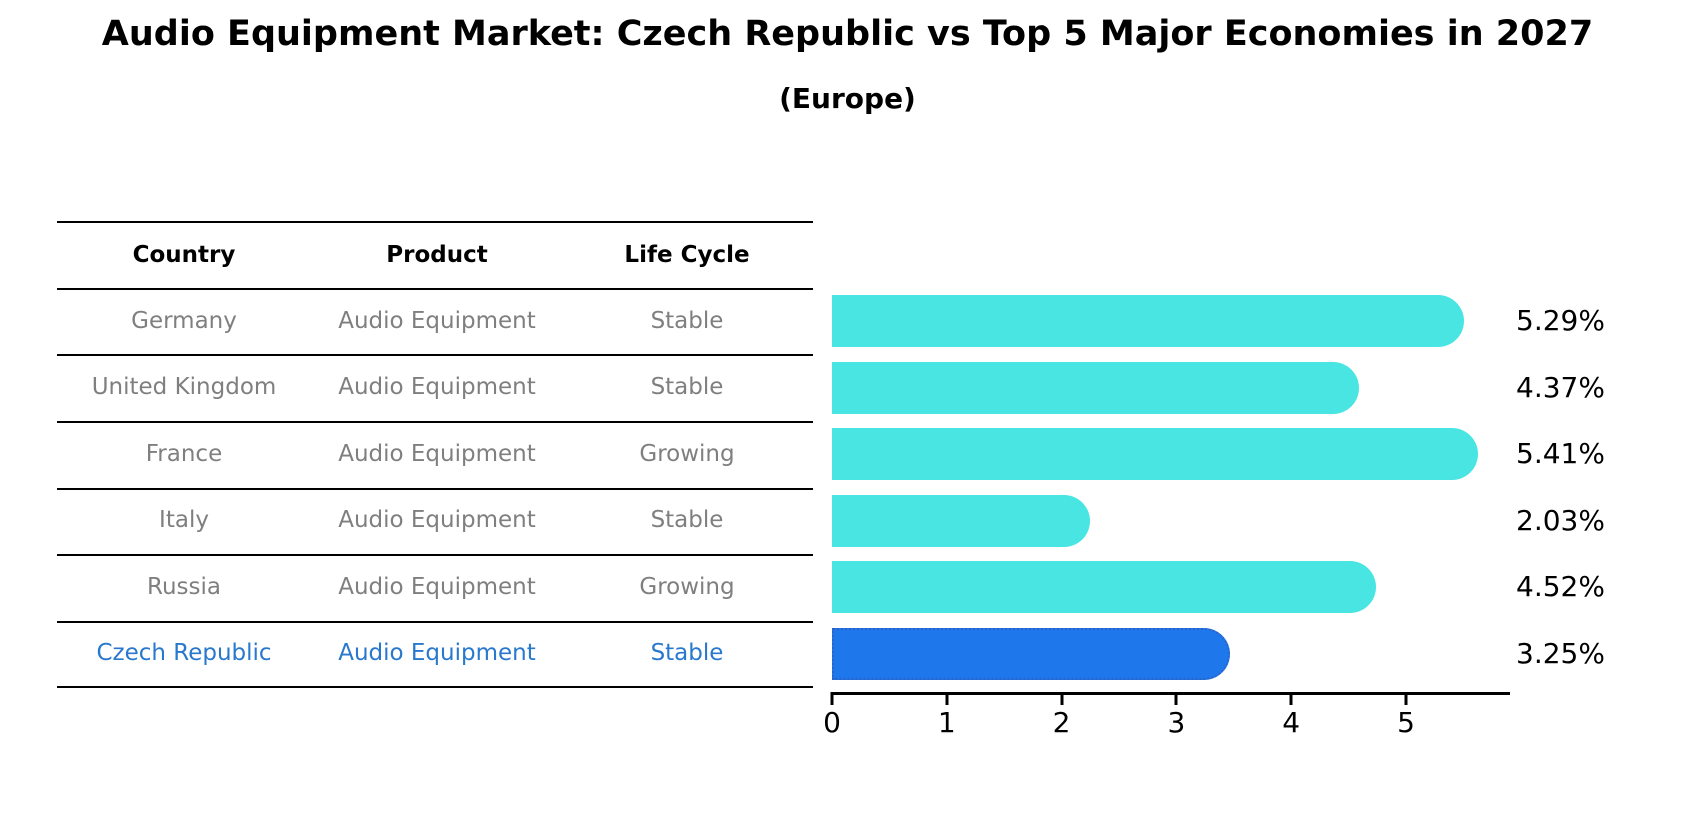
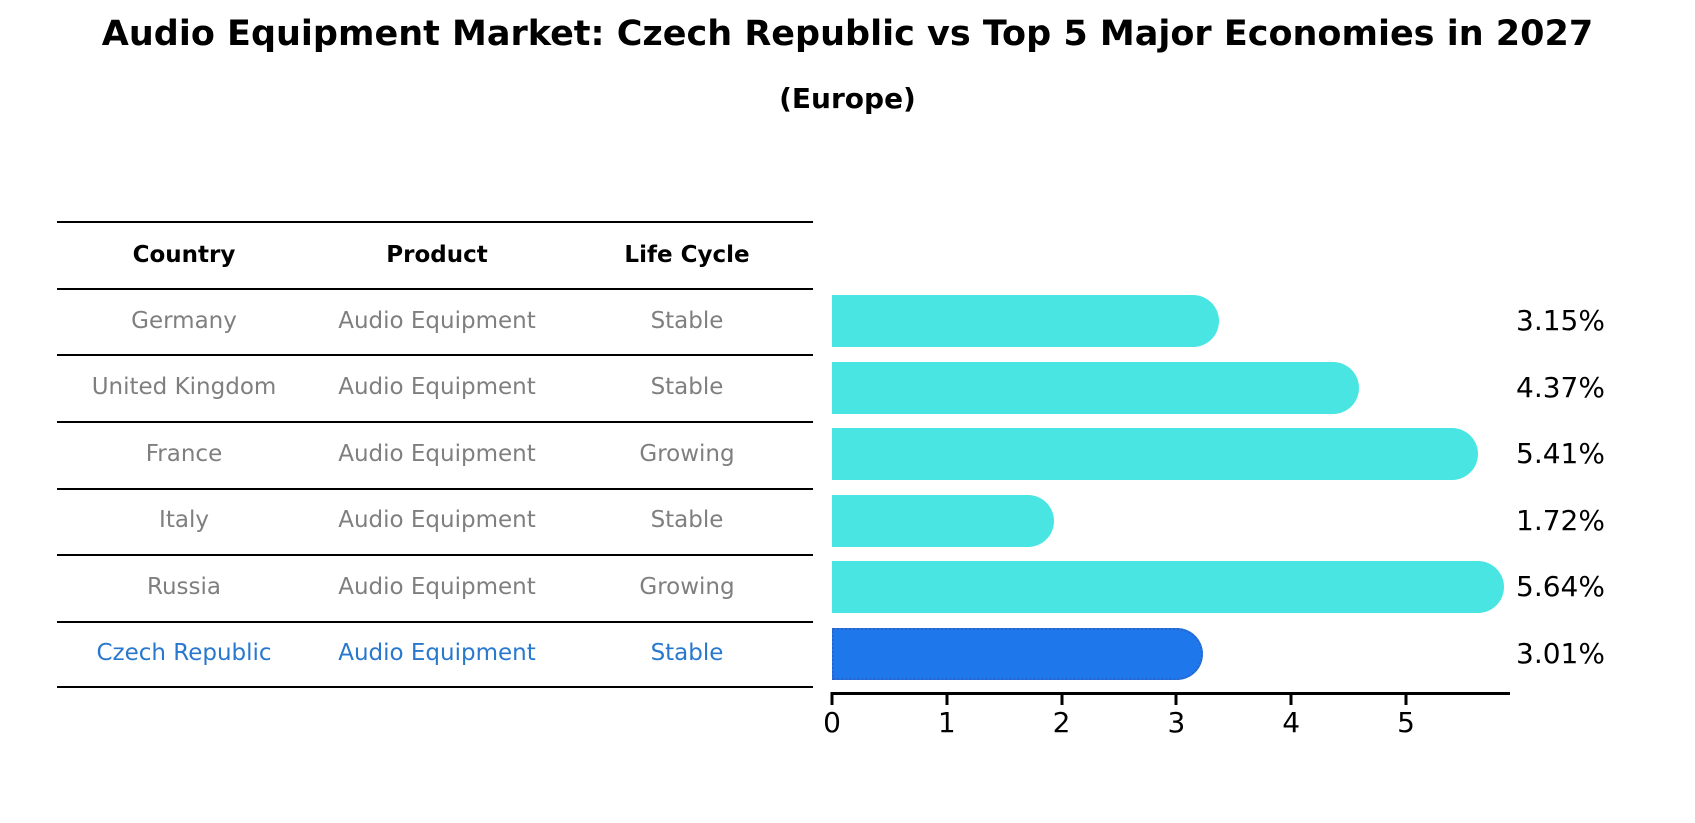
Germany: 5.29% -> 3.15%
Italy: 2.03% -> 1.72%
Russia: 4.52% -> 5.64%
Czech Republic: 3.25% -> 3.01%
